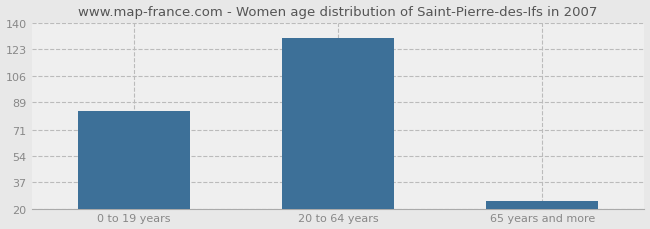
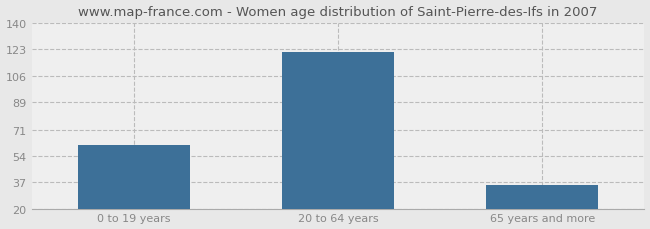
0 to 19 years: 83 -> 61
20 to 64 years: 130 -> 121
65 years and more: 25 -> 35
